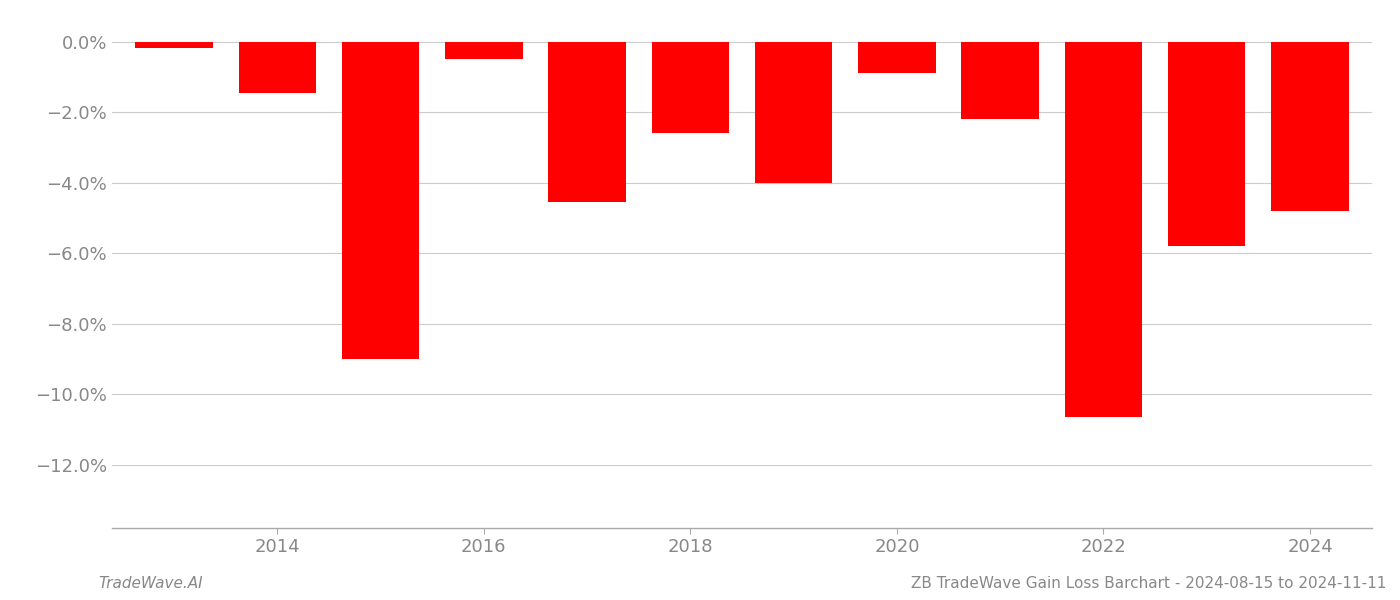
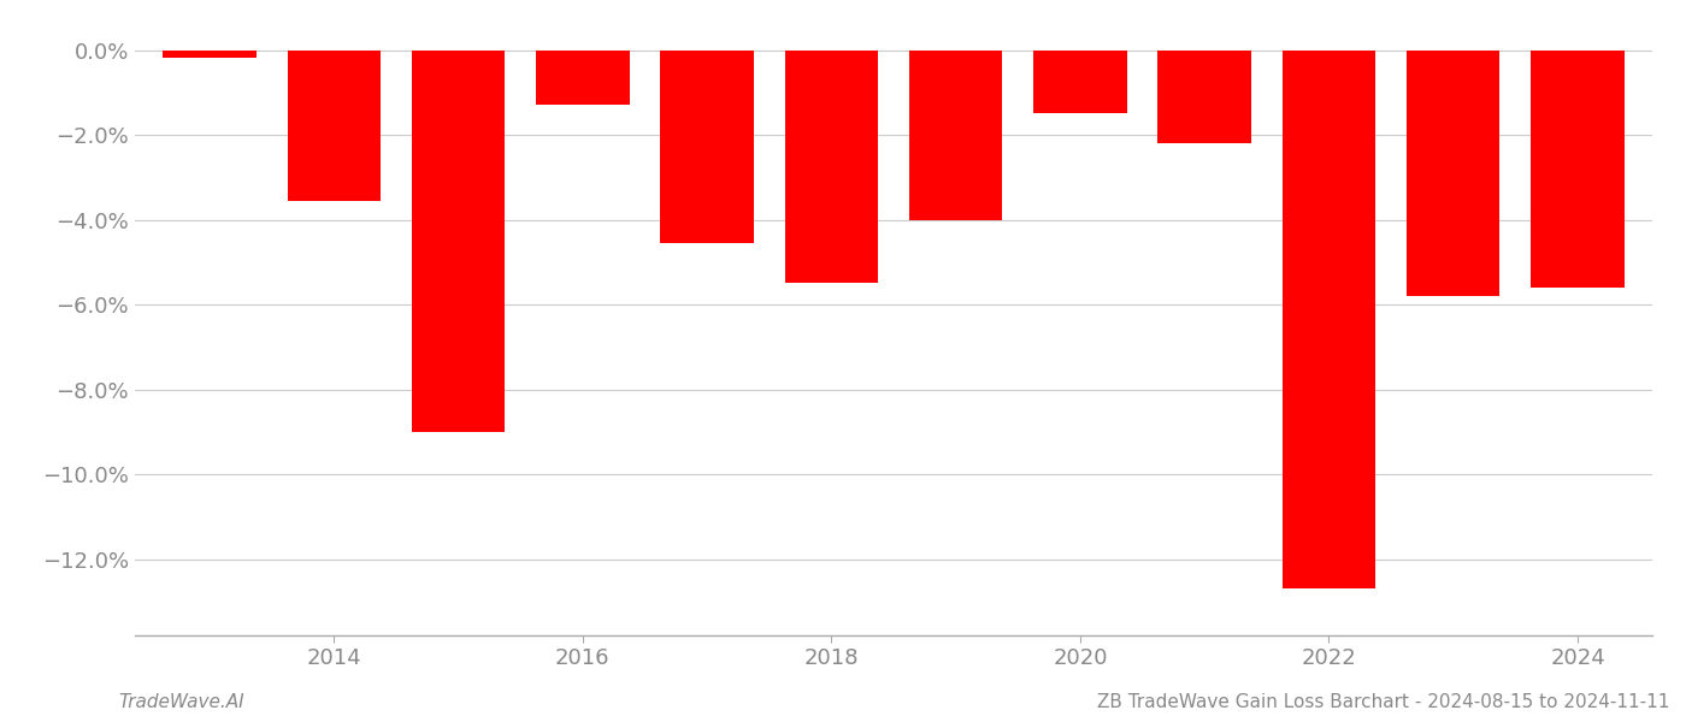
2014: -1.45% -> -3.55%
2016: -0.50% -> -1.30%
2018: -2.60% -> -5.50%
2020: -0.90% -> -1.50%
2022: -10.65% -> -12.70%
2024: -4.80% -> -5.60%
